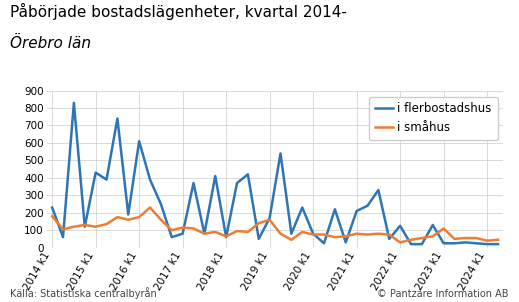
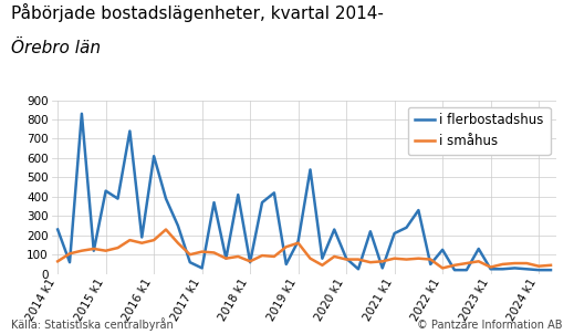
i småhus/2014 k1: 180 -> 60
i flerbostadshus/2017 k1: 80 -> 30
i småhus/2023 k1: 110 -> 40
